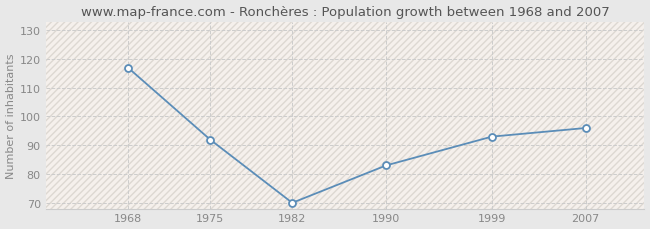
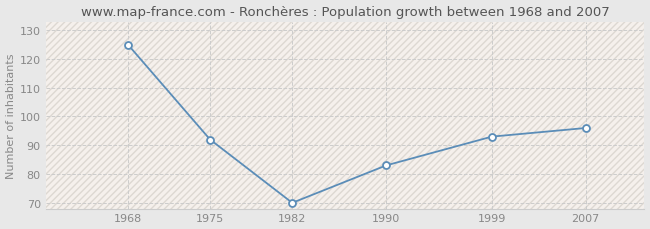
1968: 117 -> 125
